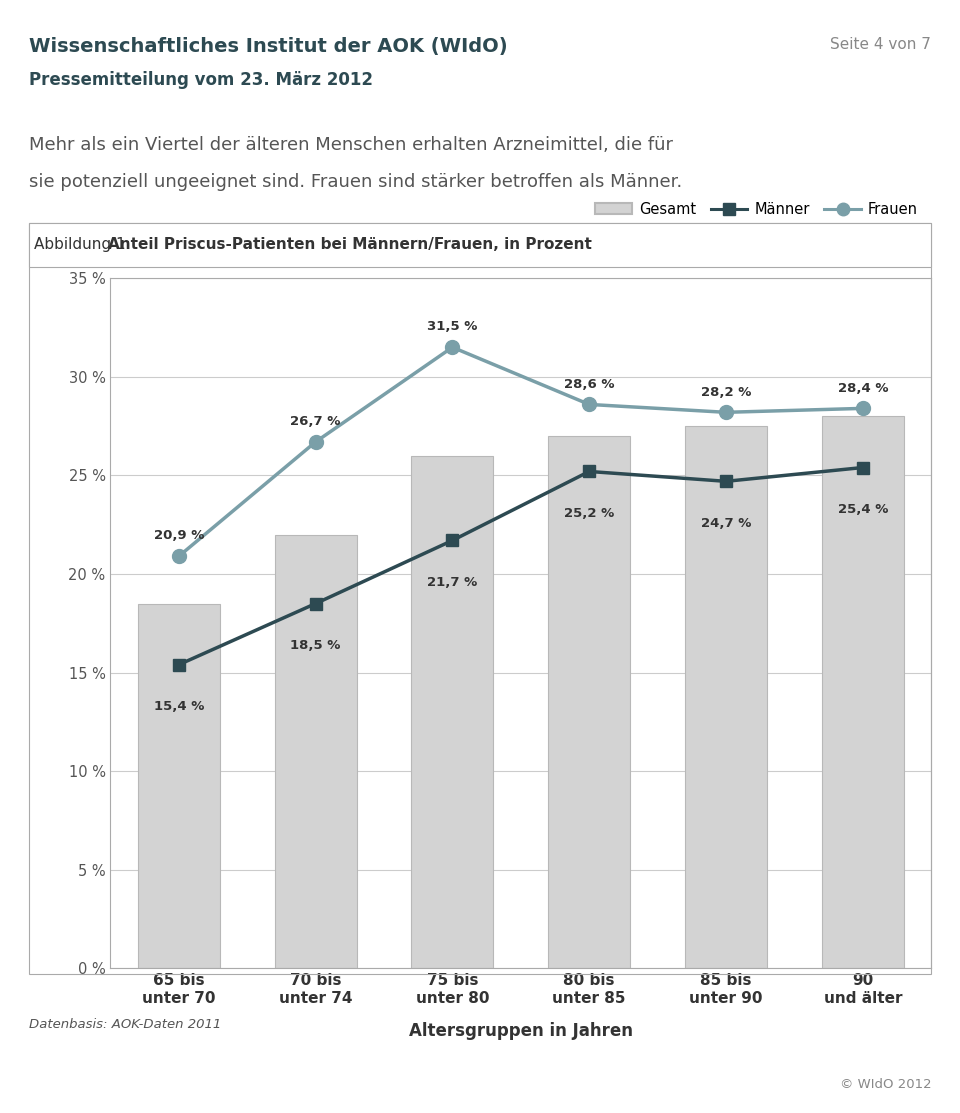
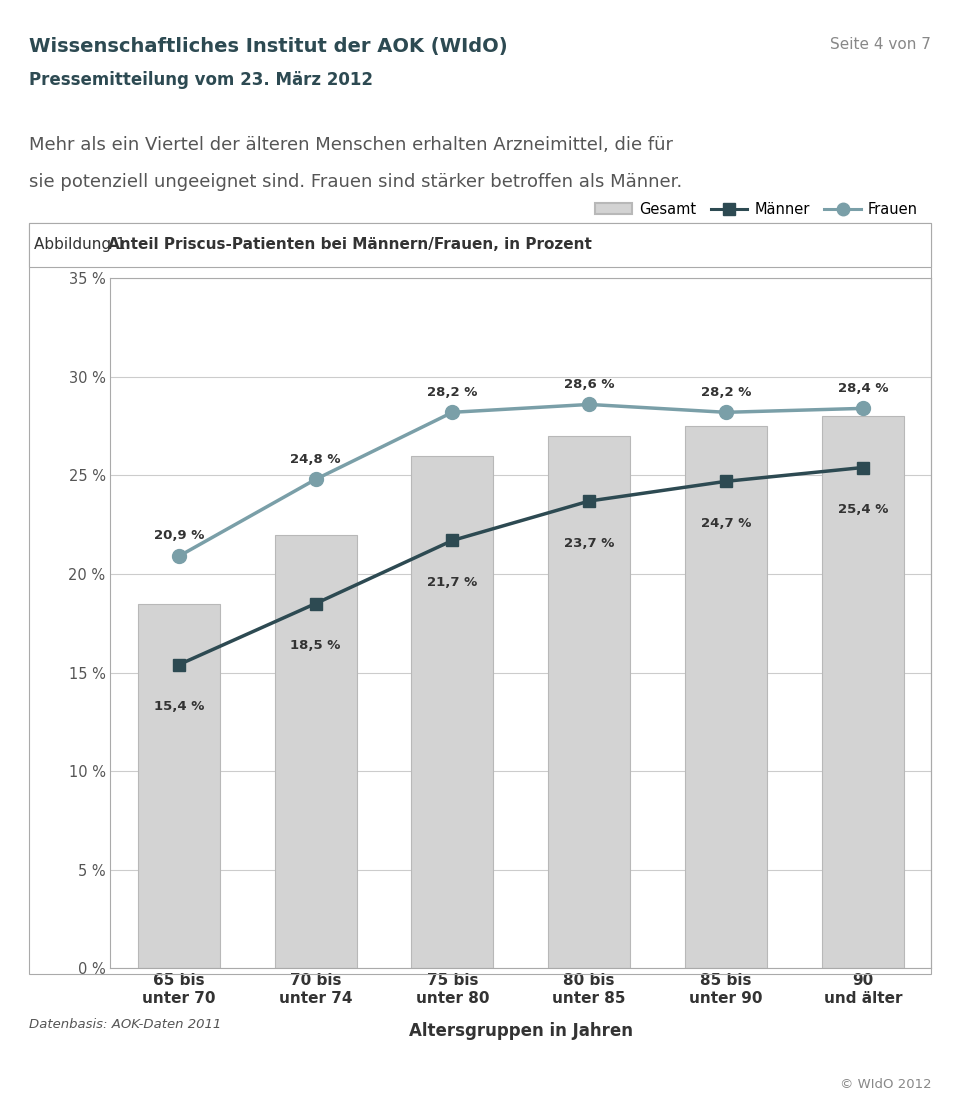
Frauen/70 bis unter 74: 26,7 -> 24,8
Frauen/75 bis unter 80: 31,5 -> 28,2
Männer/80 bis unter 85: 25,2 -> 23,7
